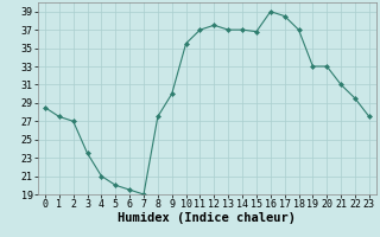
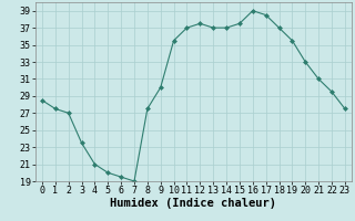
15: 36.8 -> 37.5
19: 33.0 -> 35.5
